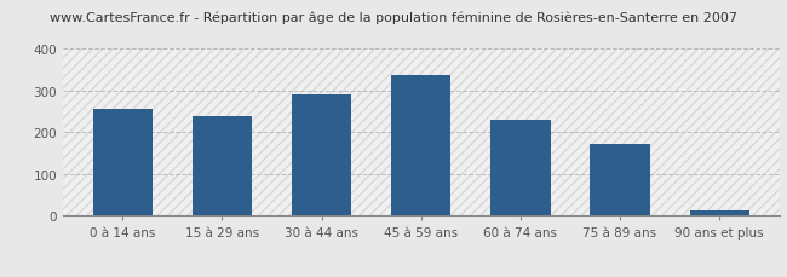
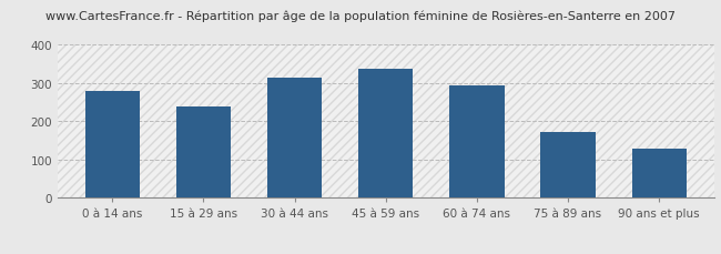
0 à 14 ans: 257 -> 280
30 à 44 ans: 290 -> 315
60 à 74 ans: 229 -> 295
90 ans et plus: 12 -> 130
